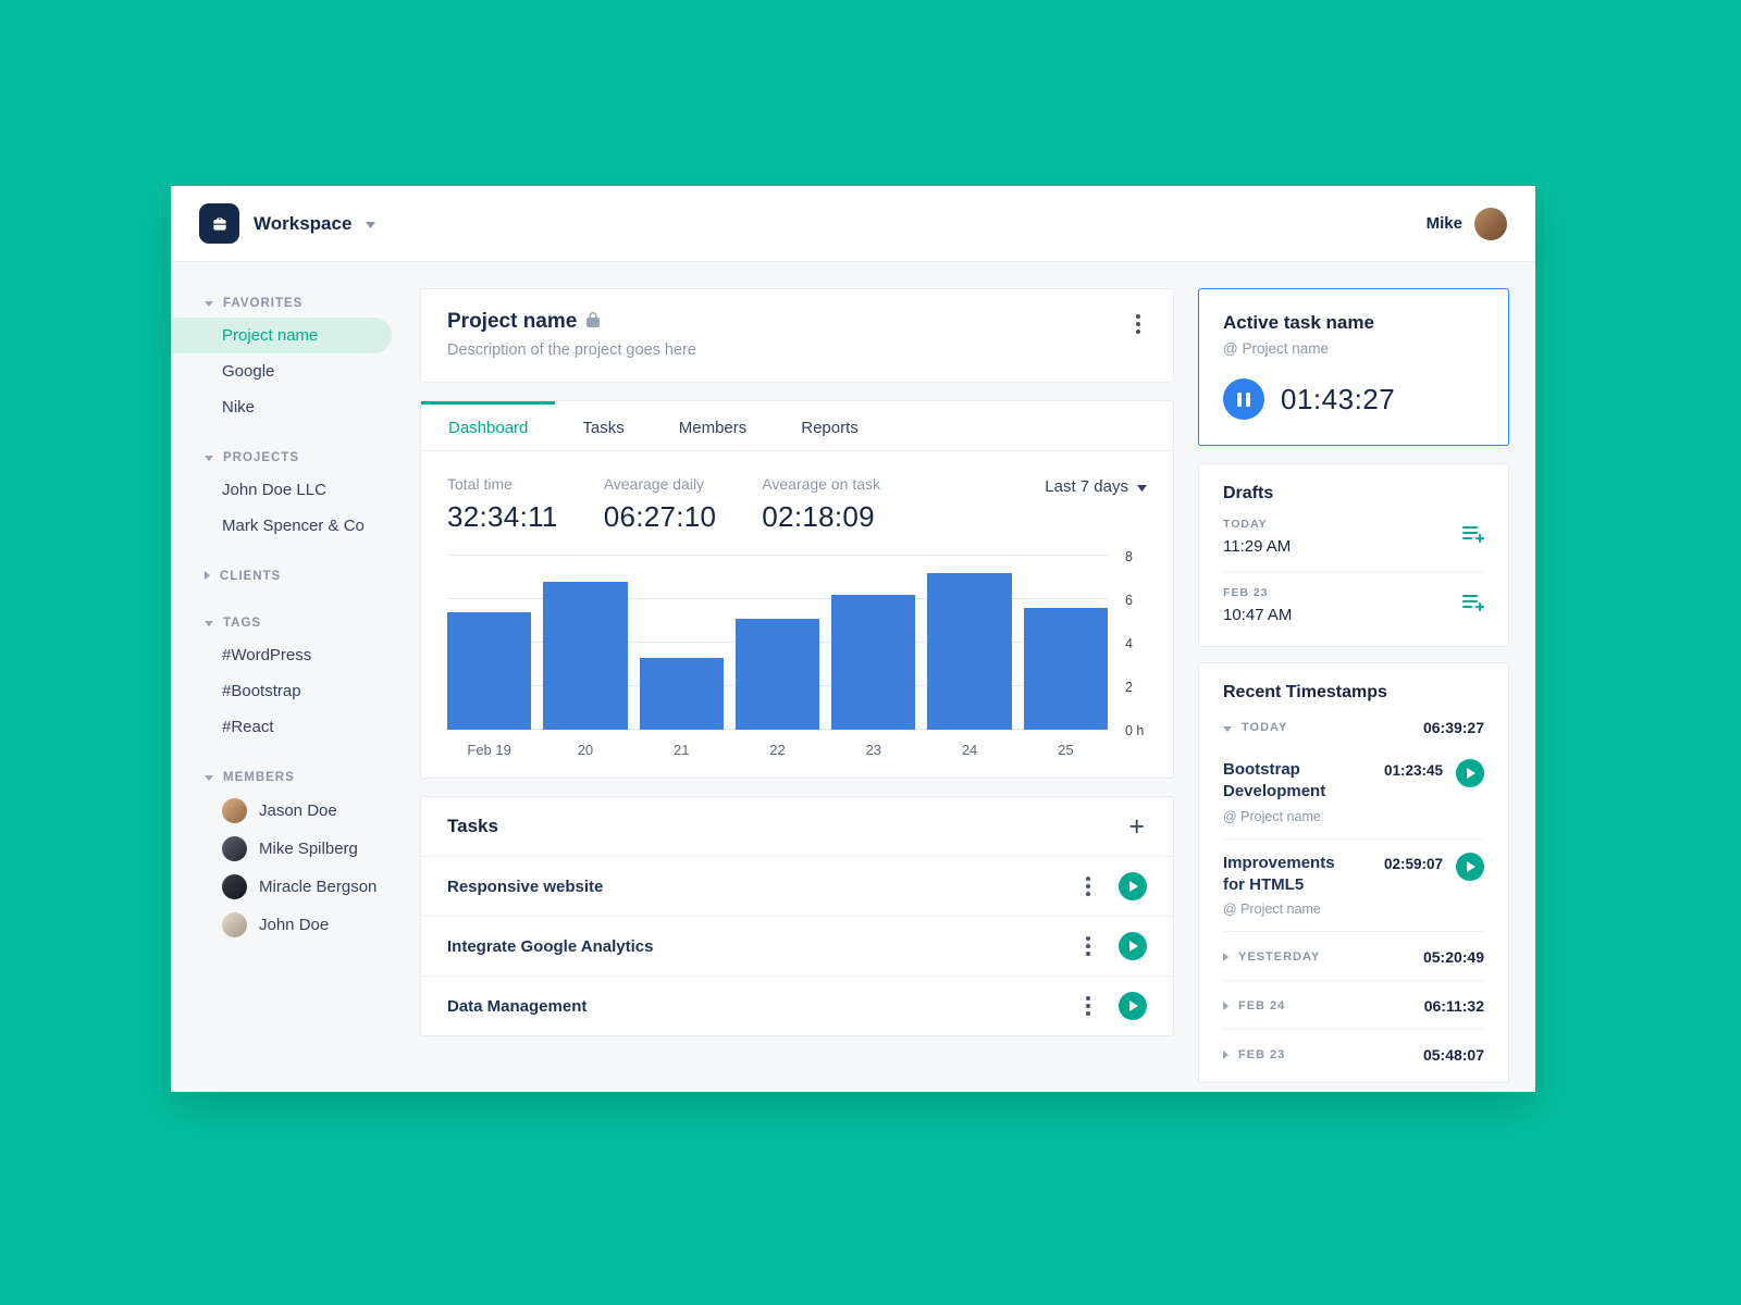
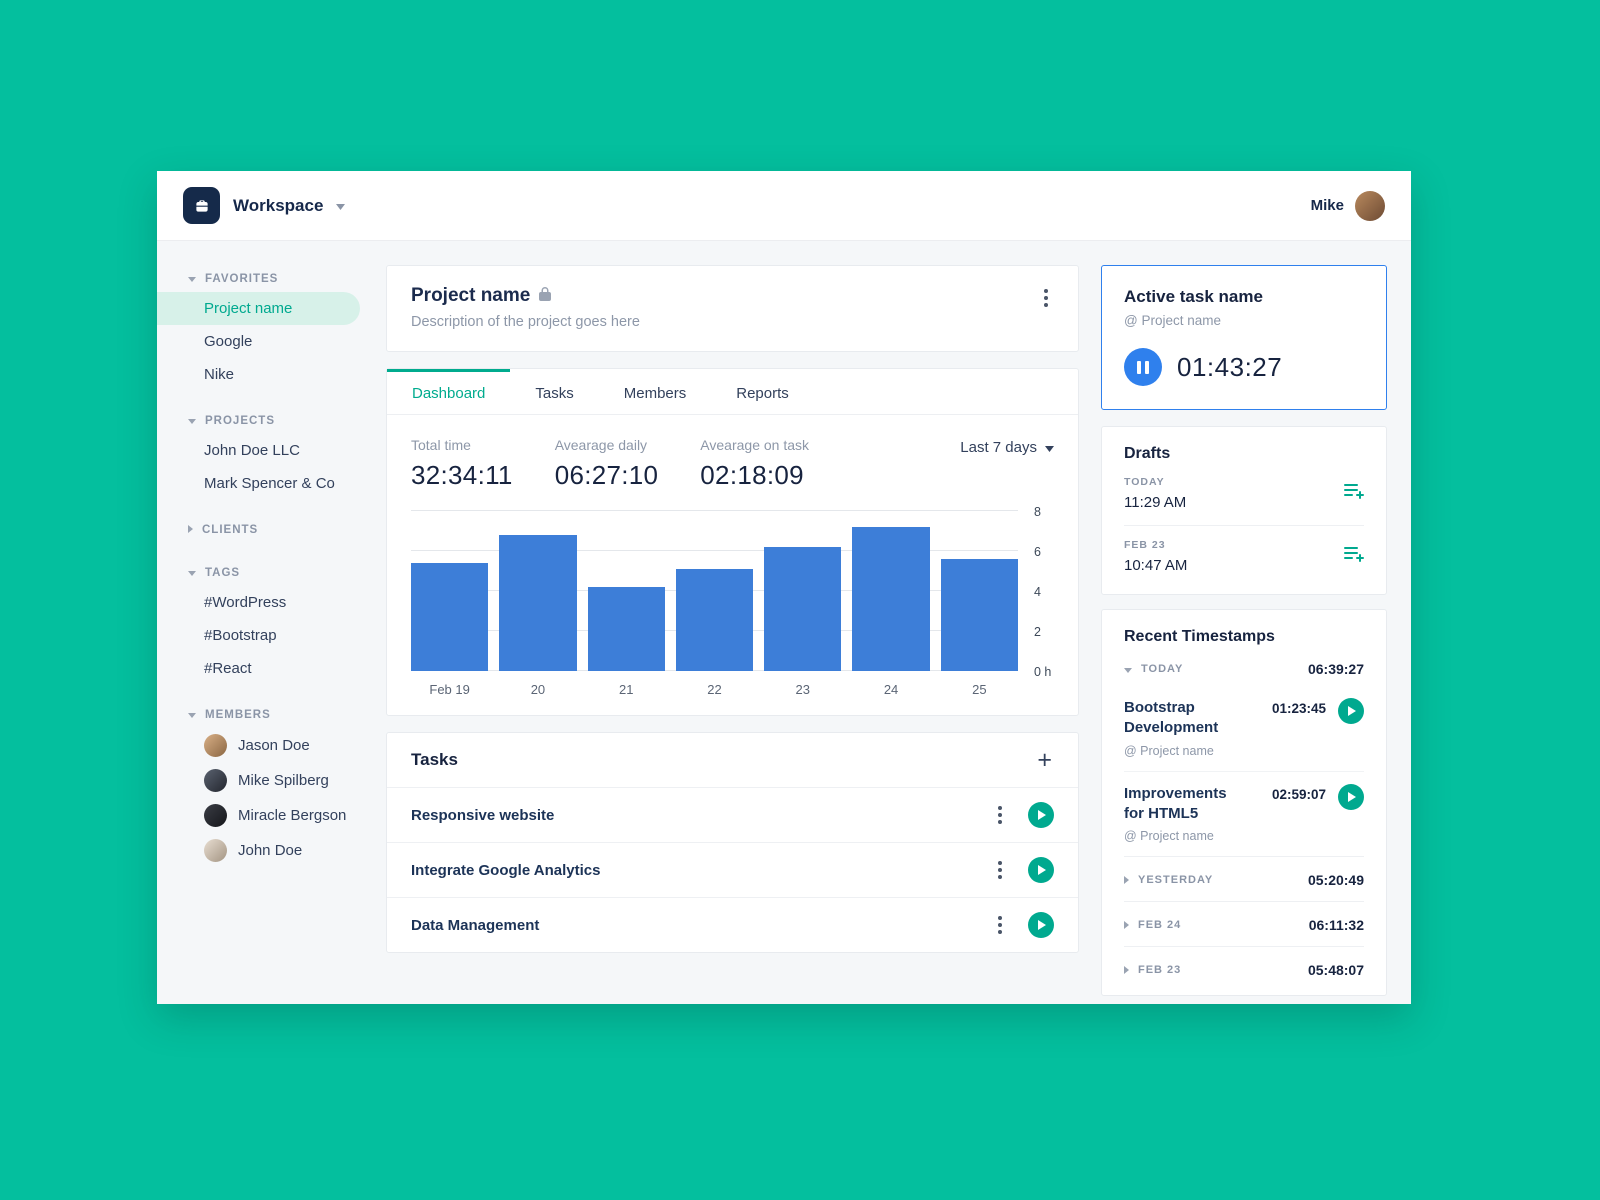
21: 3.3 -> 4.2
